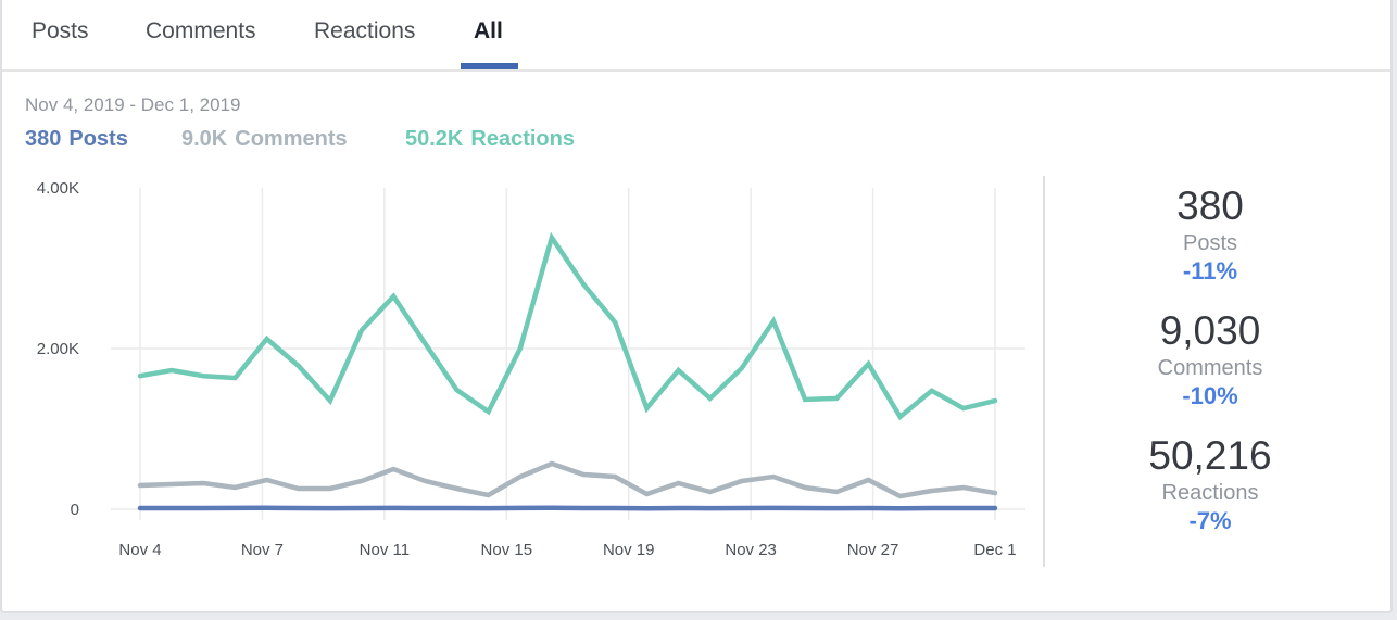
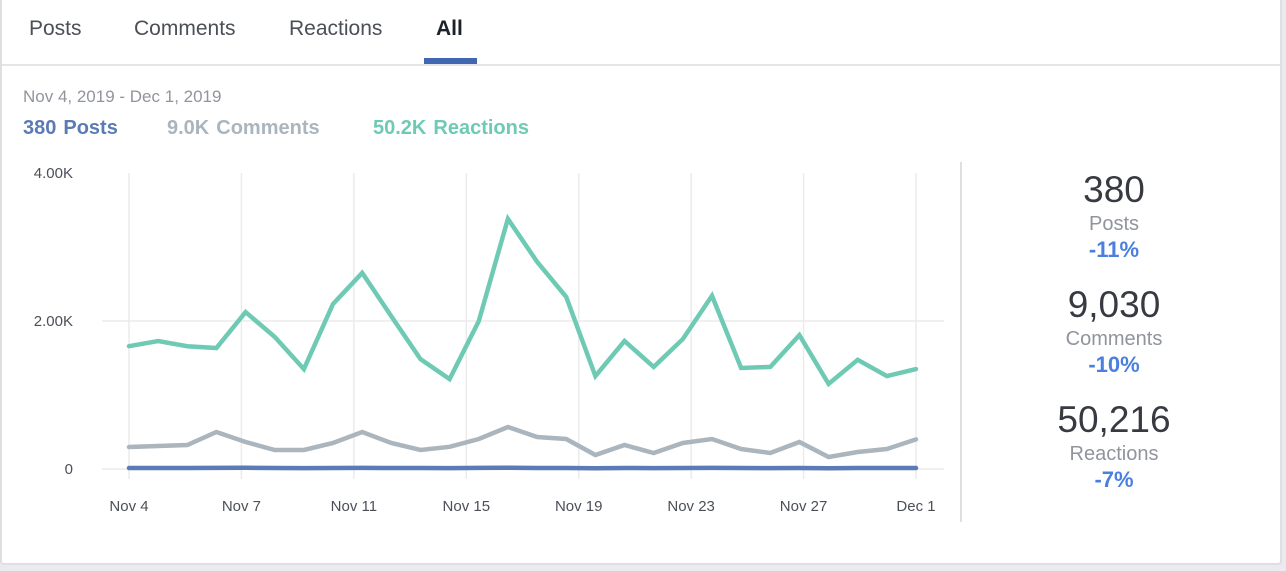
Comments/Nov 7: 0.3K -> 0.5K
Comments/Nov 15: 0.2K -> 0.3K
Comments/Dec 1: 0.2K -> 0.4K
